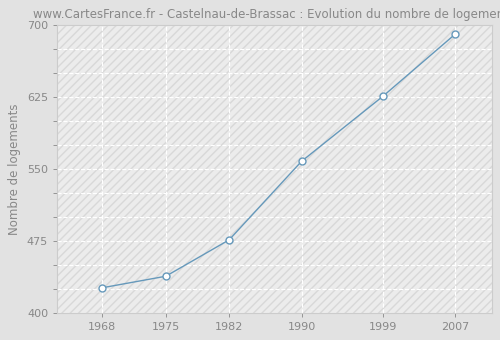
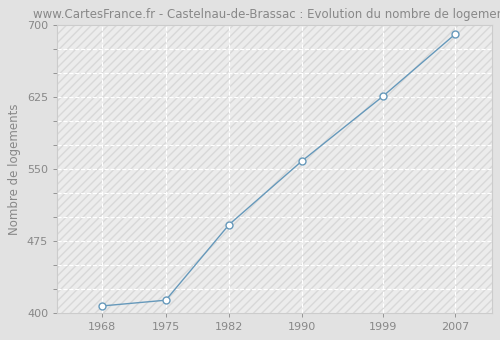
1968: 426 -> 407
1975: 438 -> 413
1982: 476 -> 492
